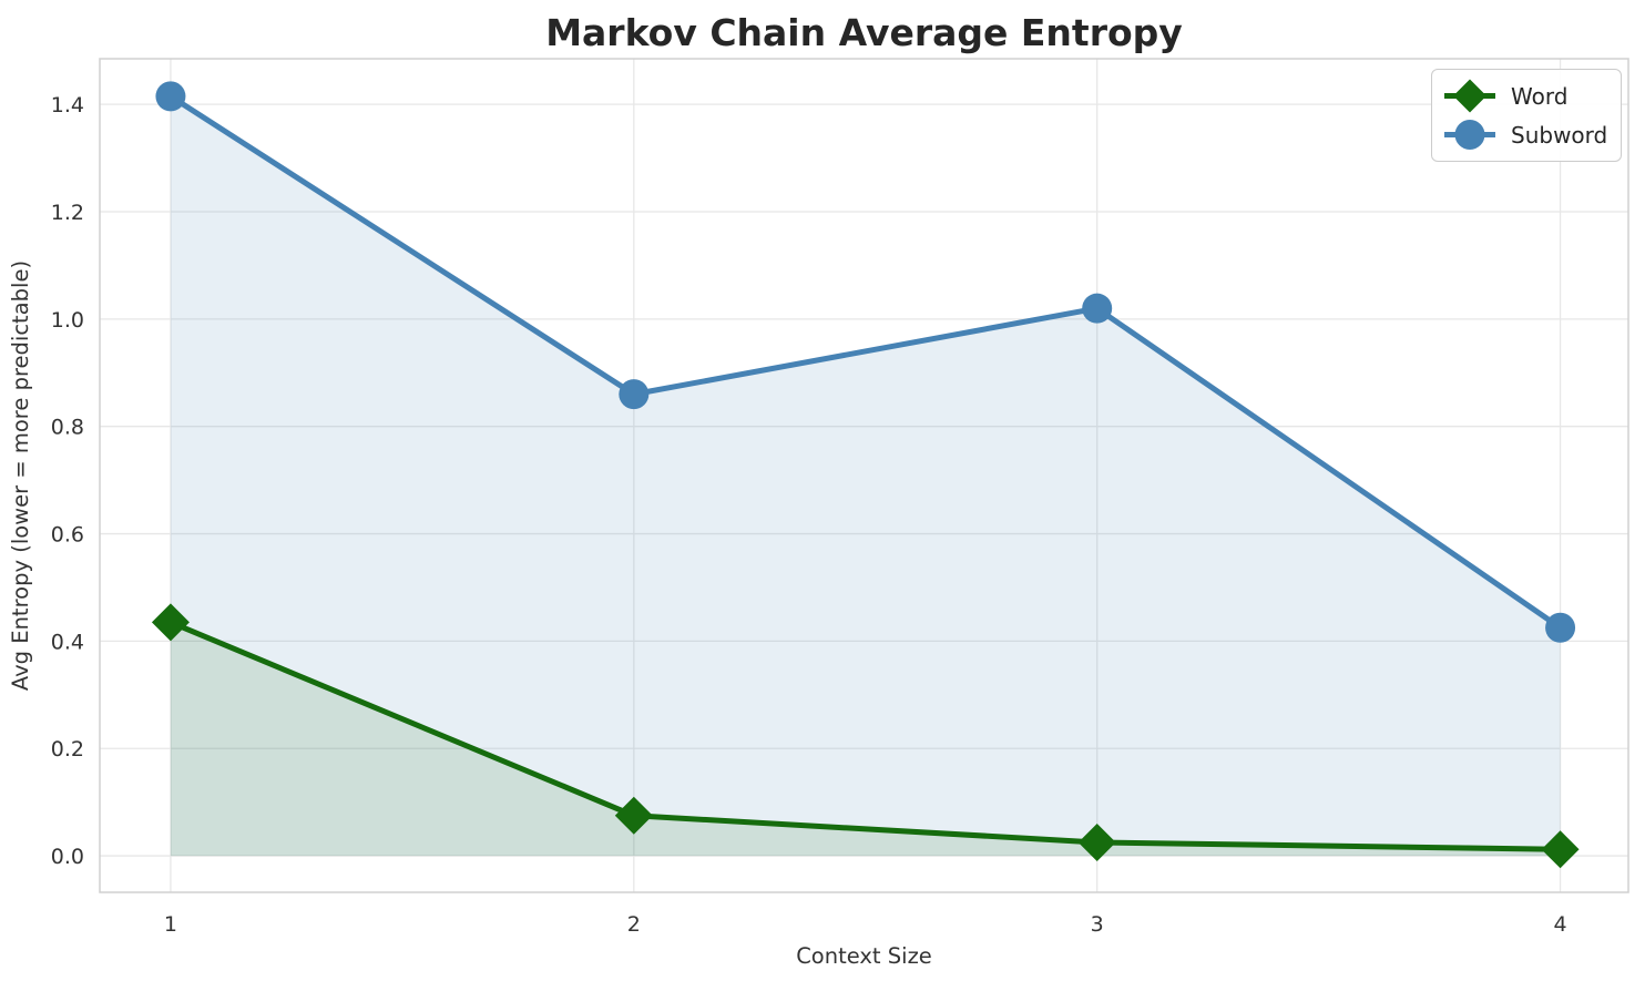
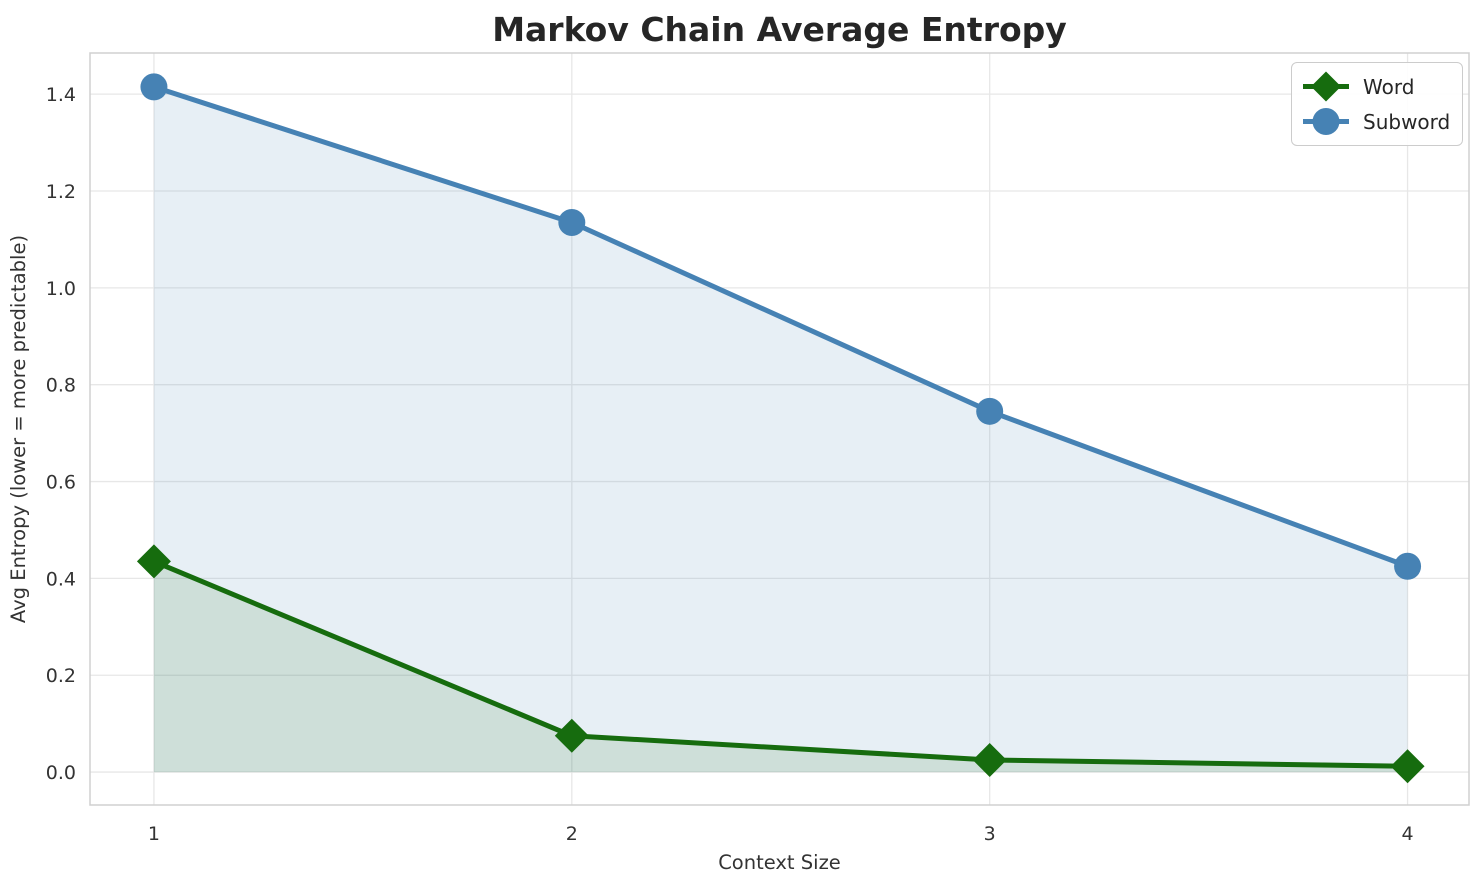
Subword/2: 0.86 -> 1.14
Subword/3: 1.02 -> 0.74
